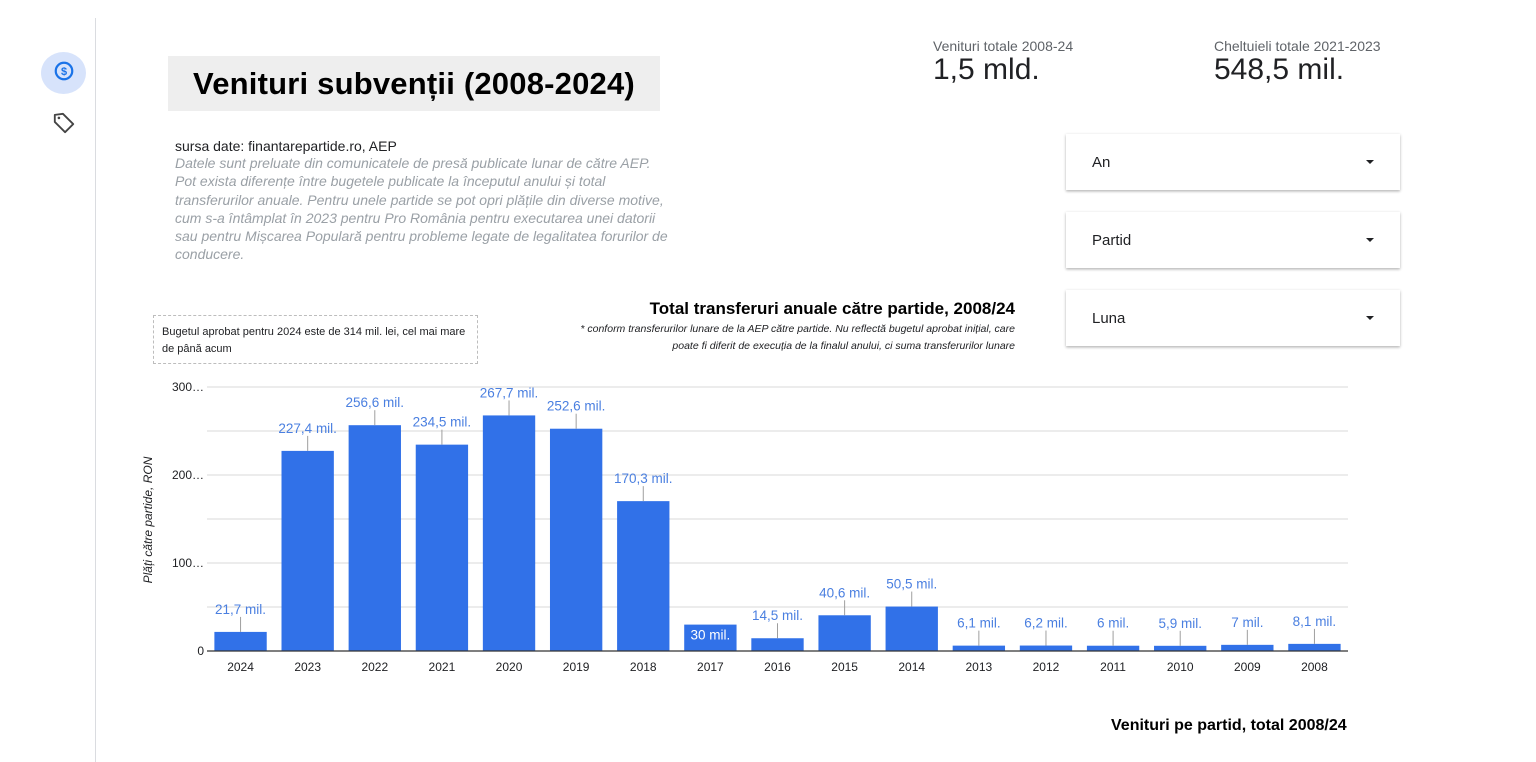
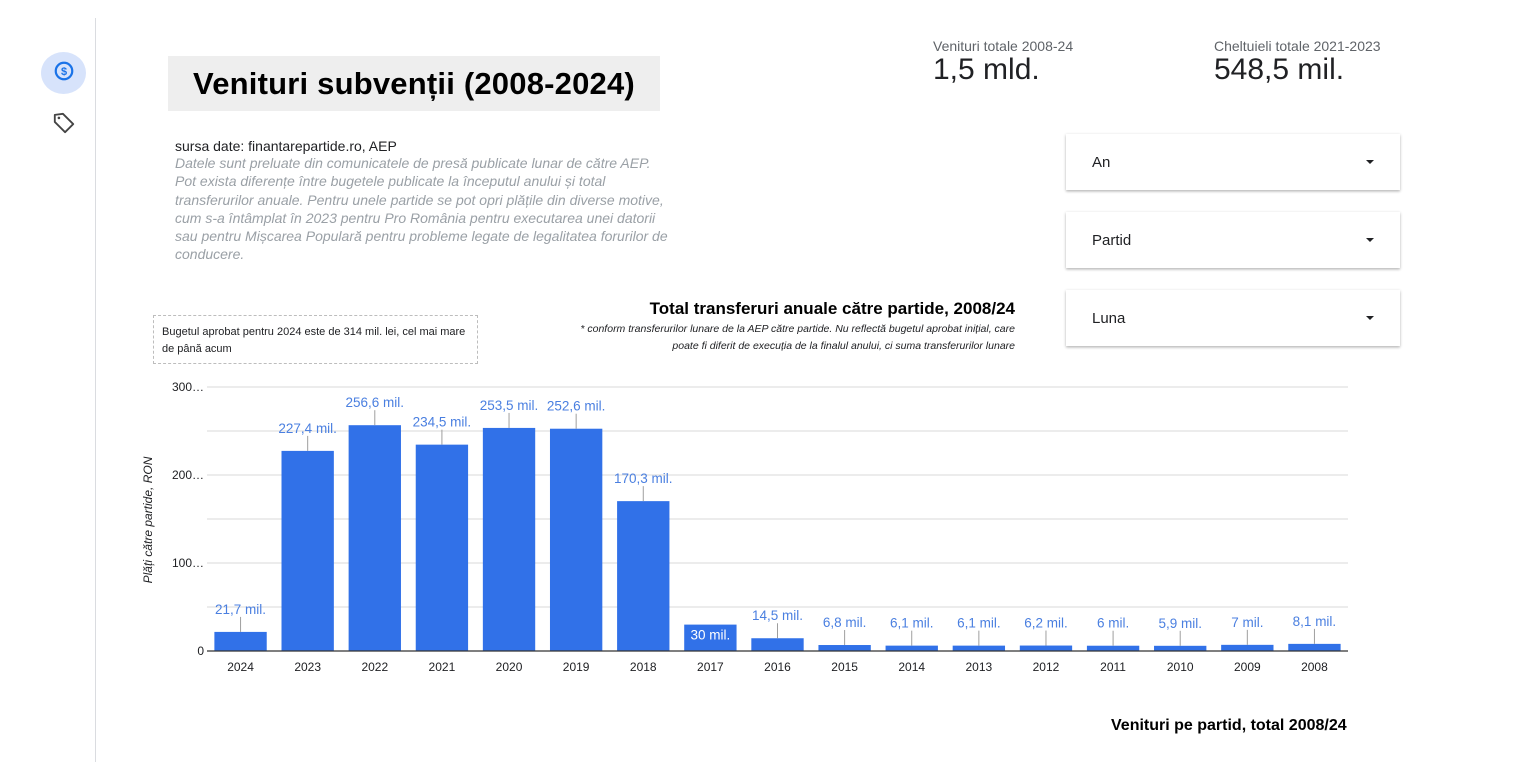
2020: 267,7 -> 253,5
2015: 40,6 -> 6,8
2014: 50,5 -> 6,1
